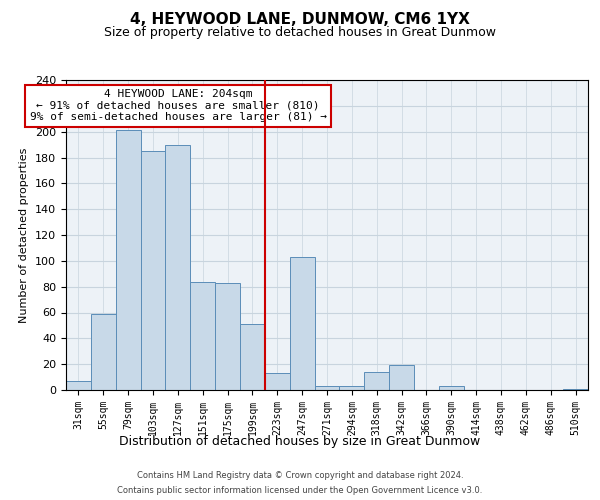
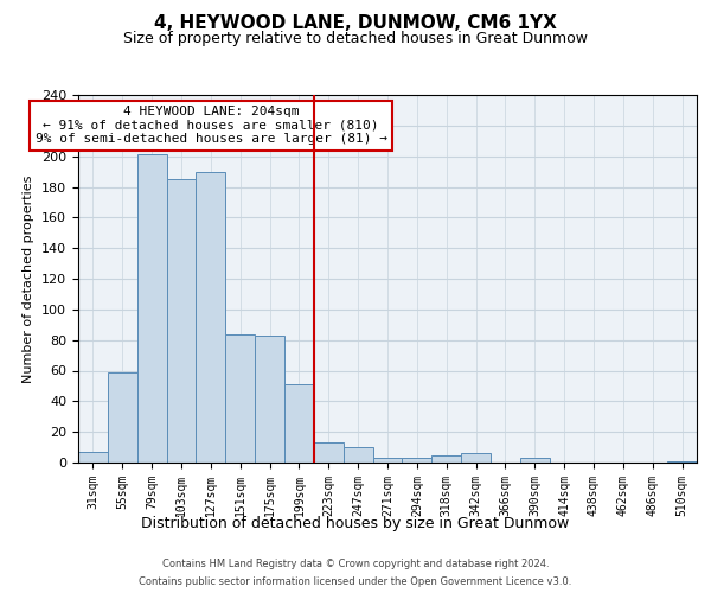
247sqm: 103 -> 10
318sqm: 14 -> 5
342sqm: 19 -> 6
